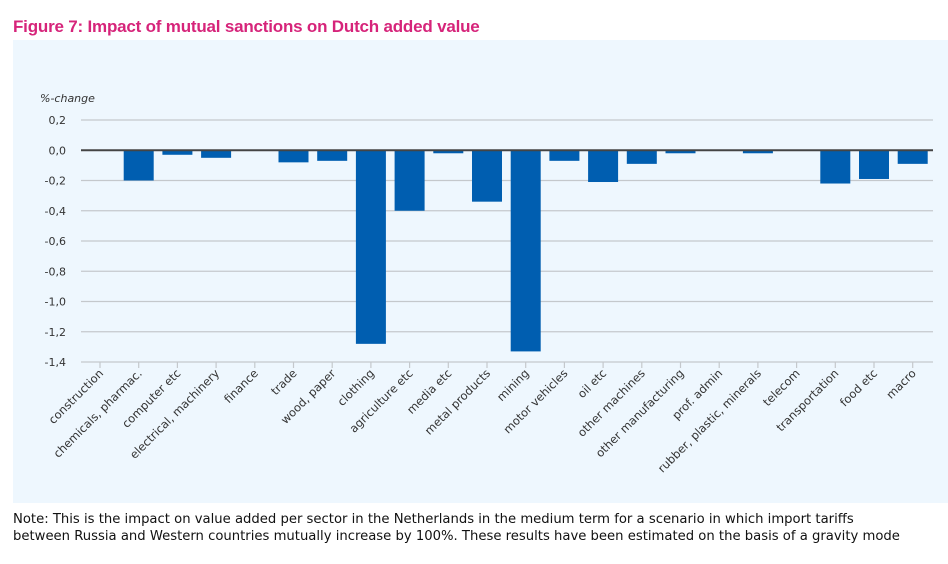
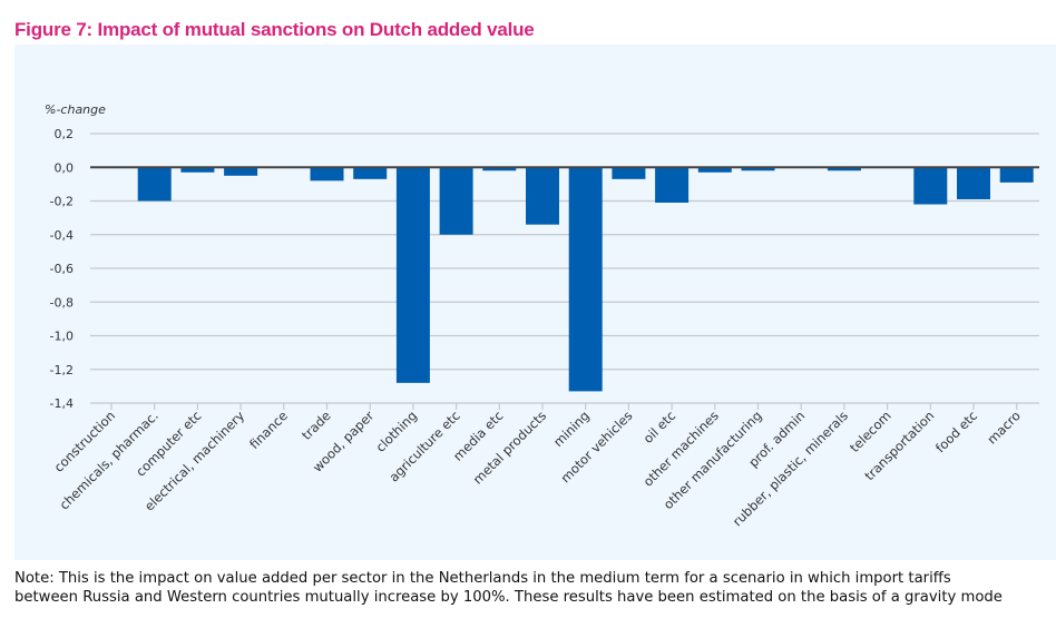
other machines: -0,09 -> -0,03
